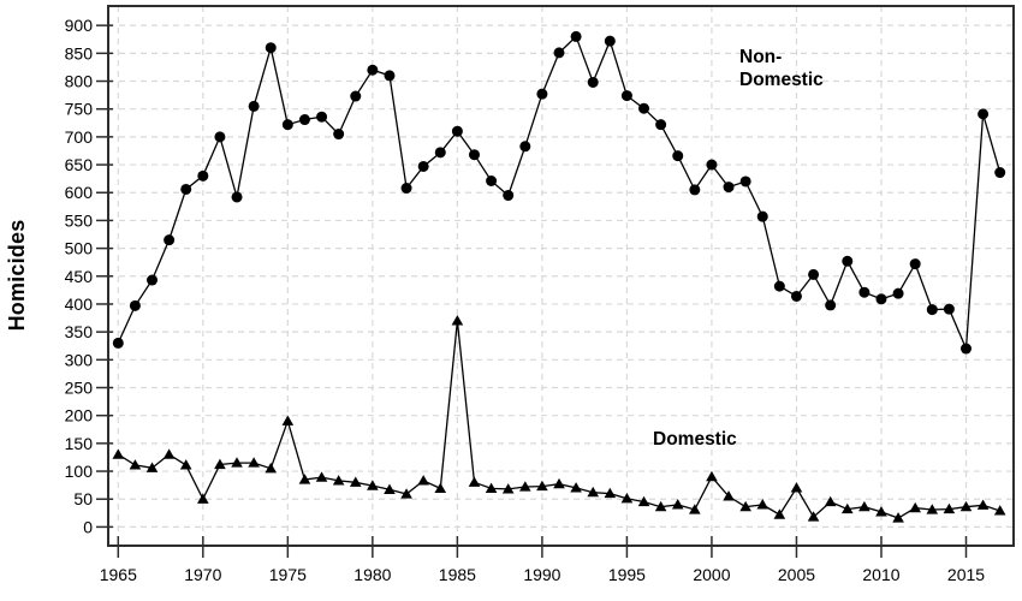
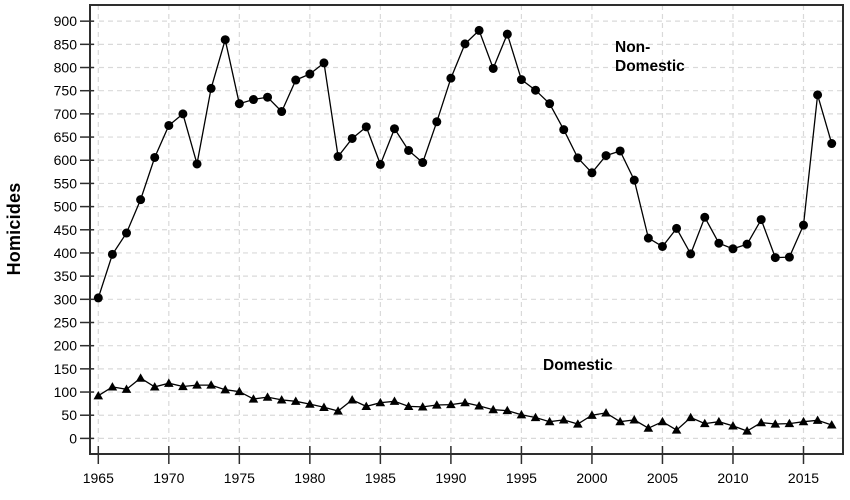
Non-Domestic/1965: 330 -> 300
Domestic/1965: 130 -> 90
Non-Domestic/1970: 630 -> 680
Domestic/1970: 50 -> 120
Domestic/1975: 190 -> 100
Non-Domestic/1980: 820 -> 790
Non-Domestic/1985: 710 -> 590
Domestic/1985: 370 -> 80
Non-Domestic/2000: 650 -> 570
Domestic/2000: 90 -> 50
Domestic/2005: 70 -> 40
Non-Domestic/2015: 320 -> 460
